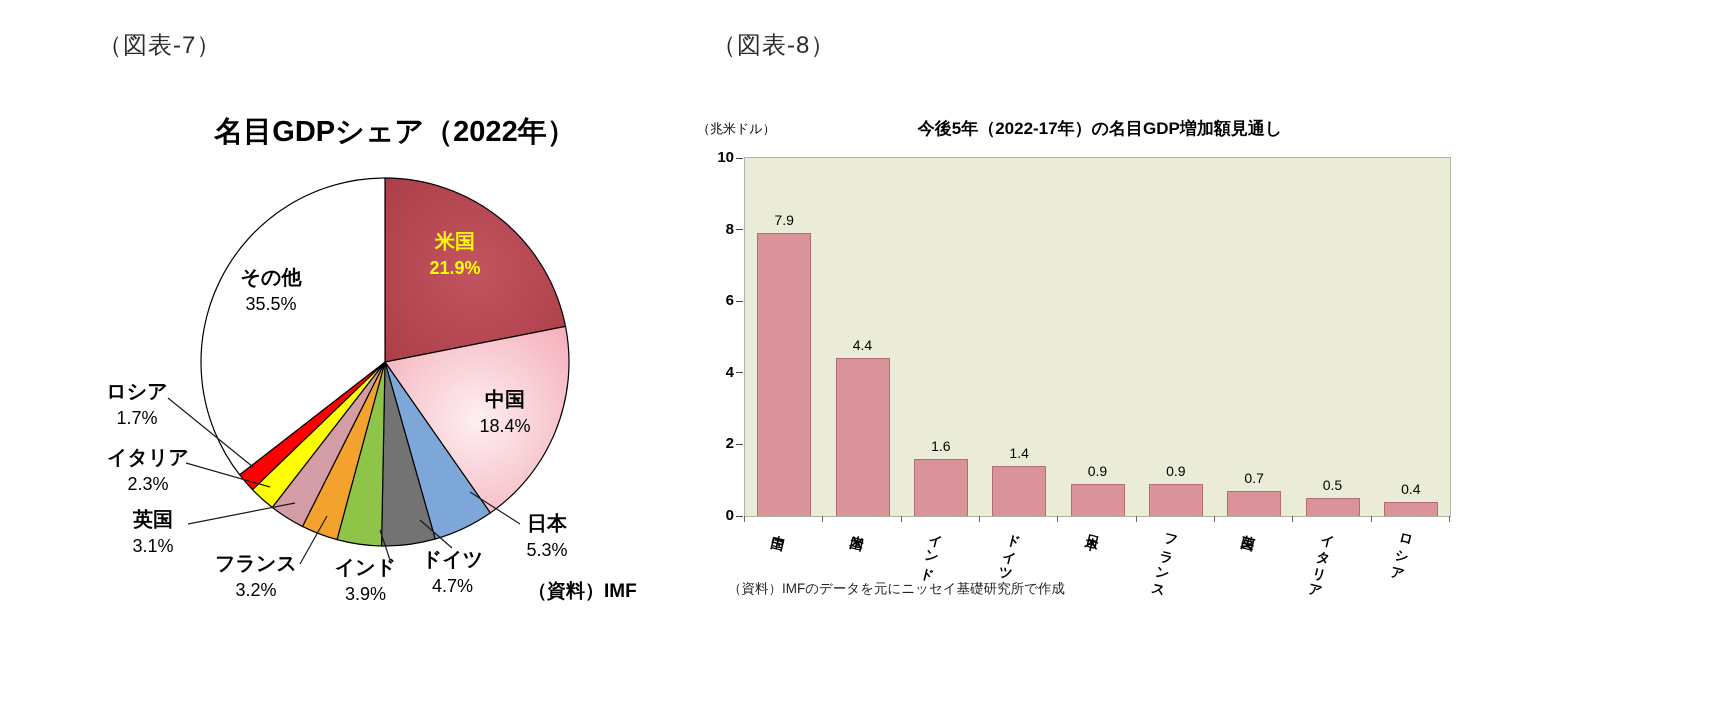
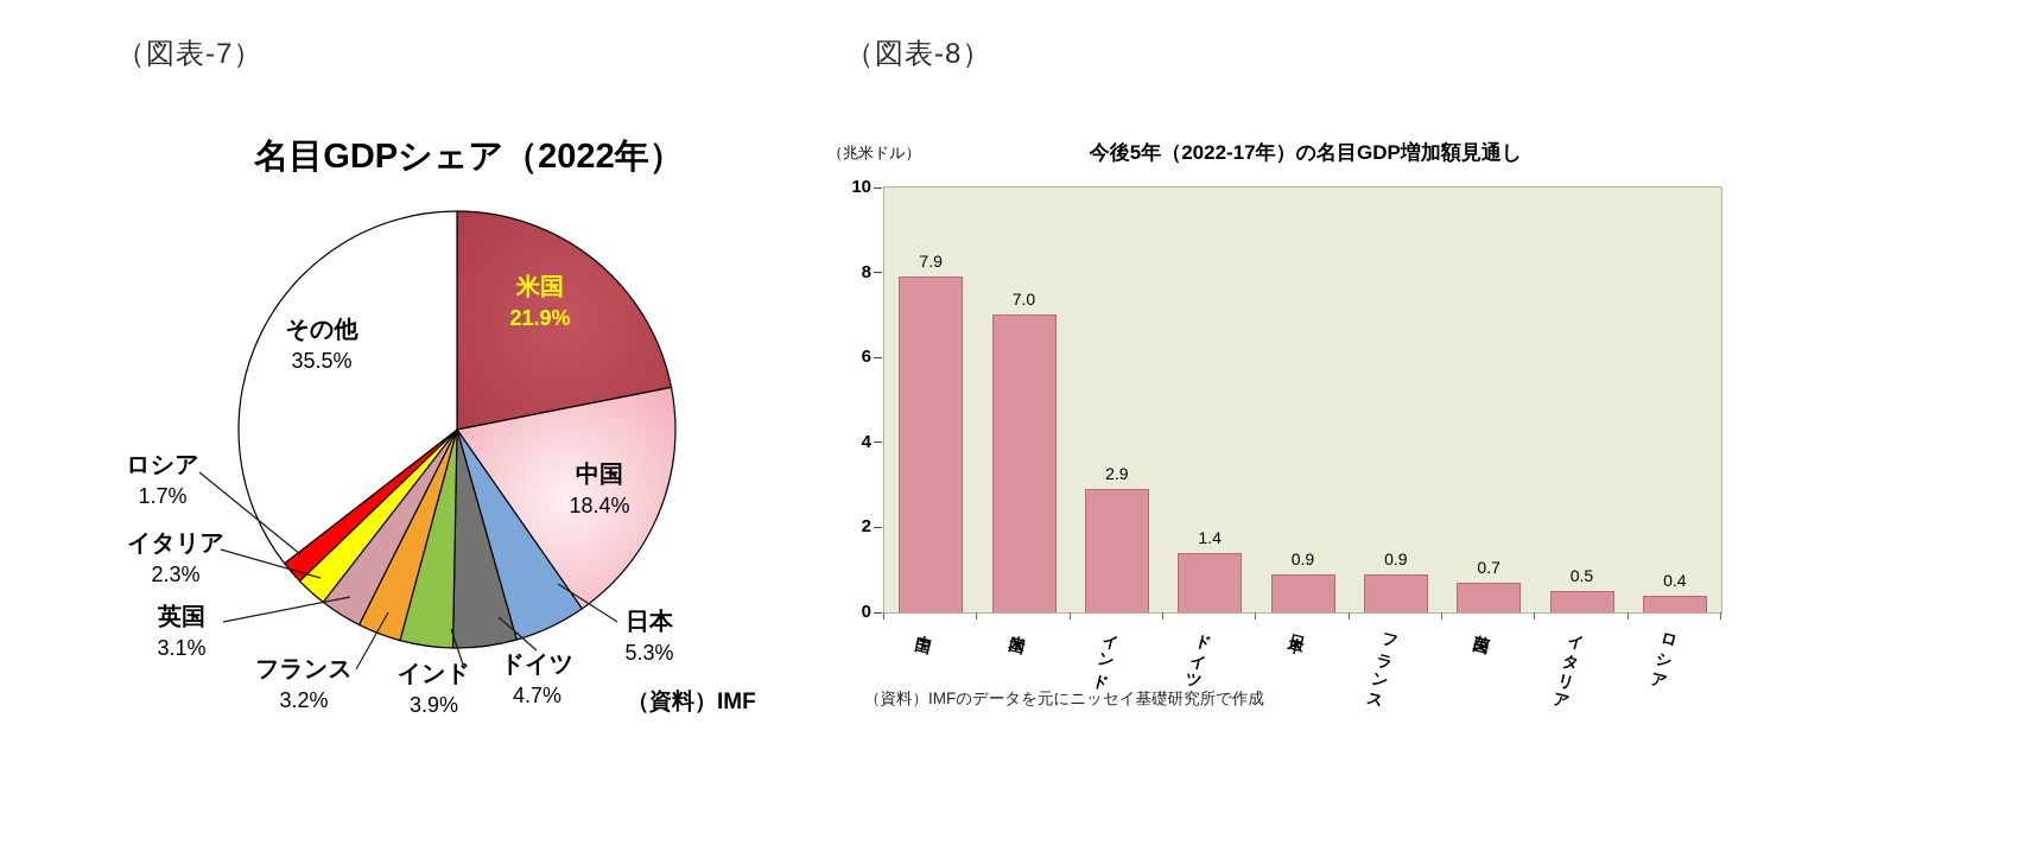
今後5年（2022-17年）の名目GDP増加額見通し/米国: 4.4 -> 7.0
今後5年（2022-17年）の名目GDP増加額見通し/インド: 1.6 -> 2.9
